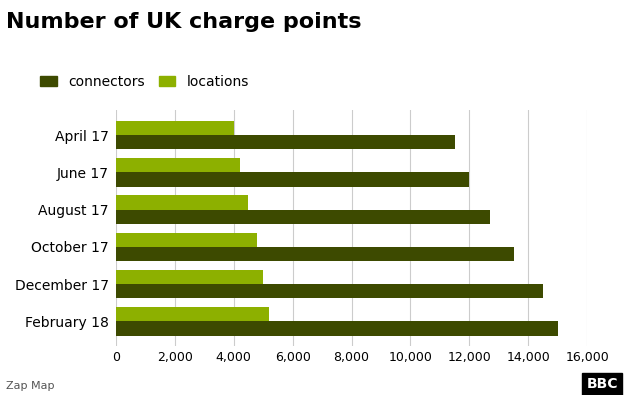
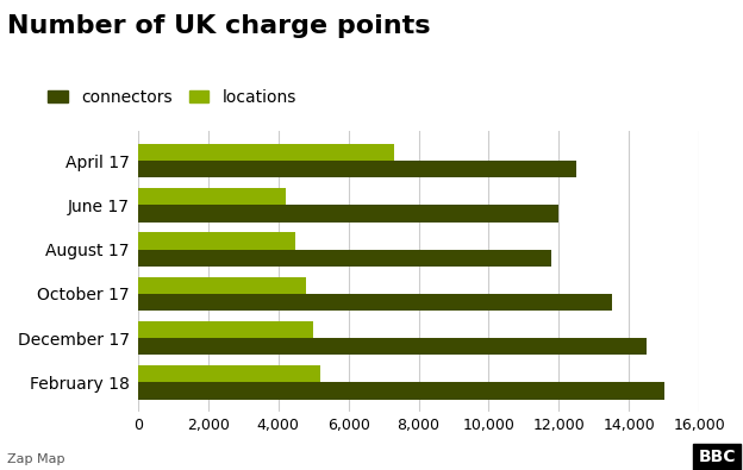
locations/April 17: 4,000 -> 7,300
connectors/April 17: 11,500 -> 12,500
connectors/August 17: 12,700 -> 11,800
